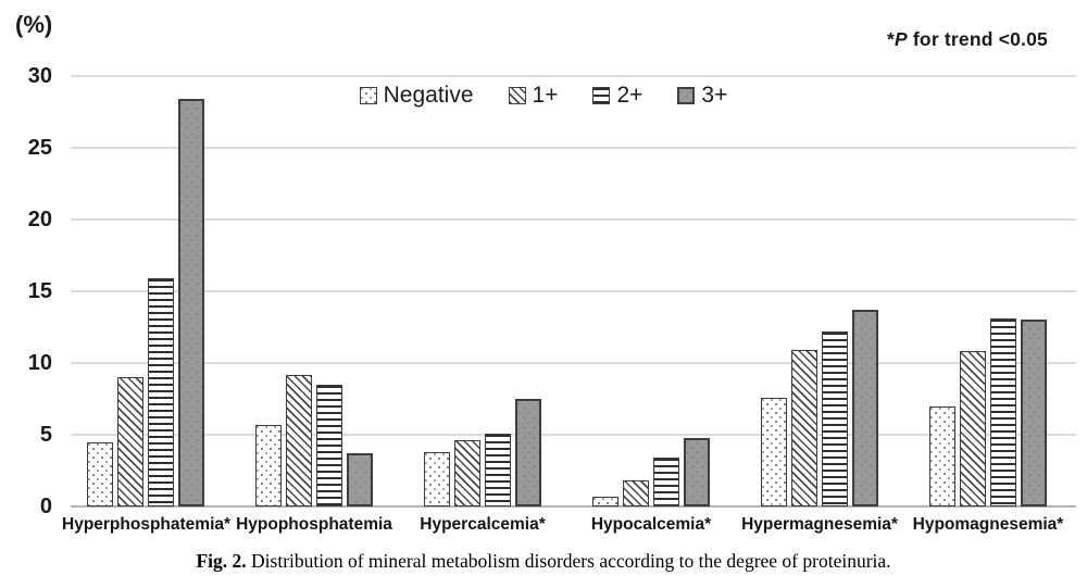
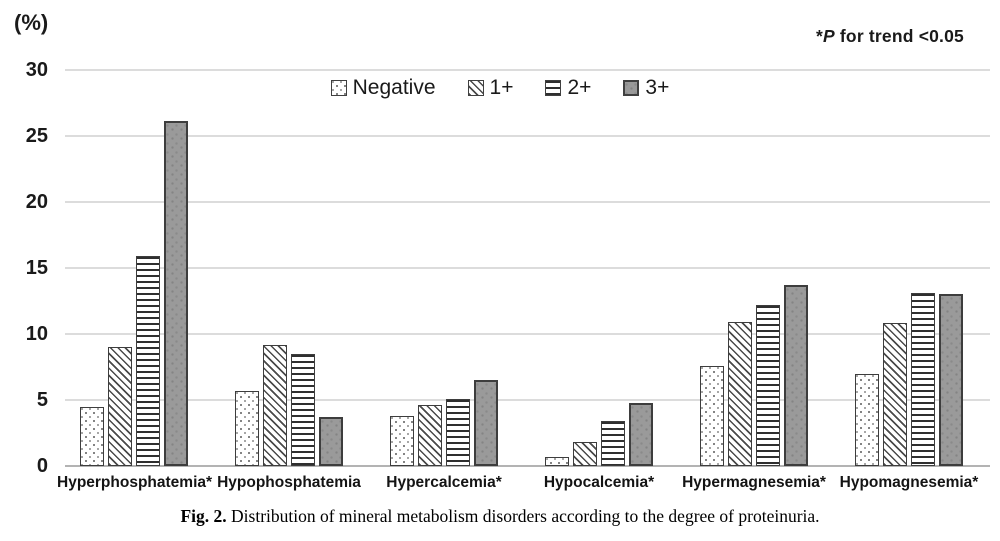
3+/Hyperphosphatemia*: 28.4 -> 26.1
3+/Hypercalcemia*: 7.5 -> 6.5
